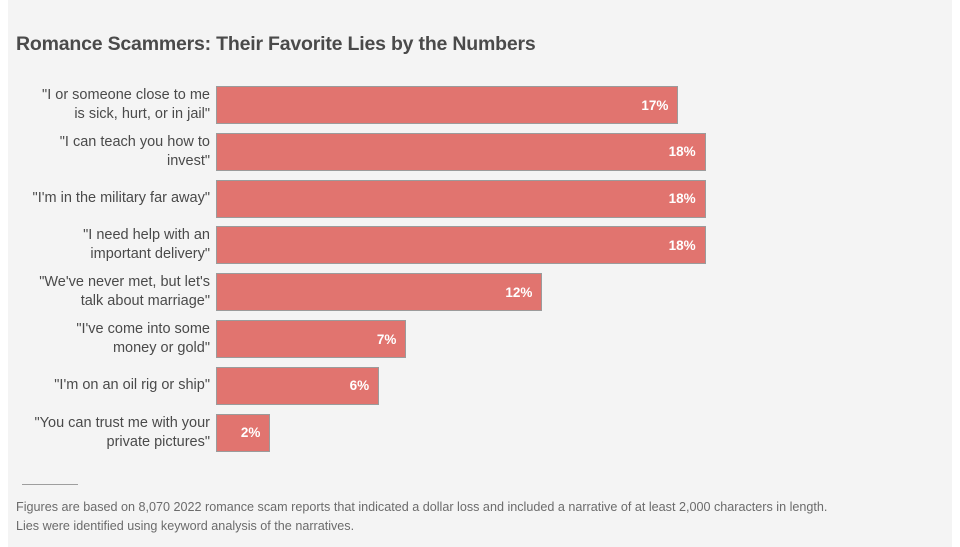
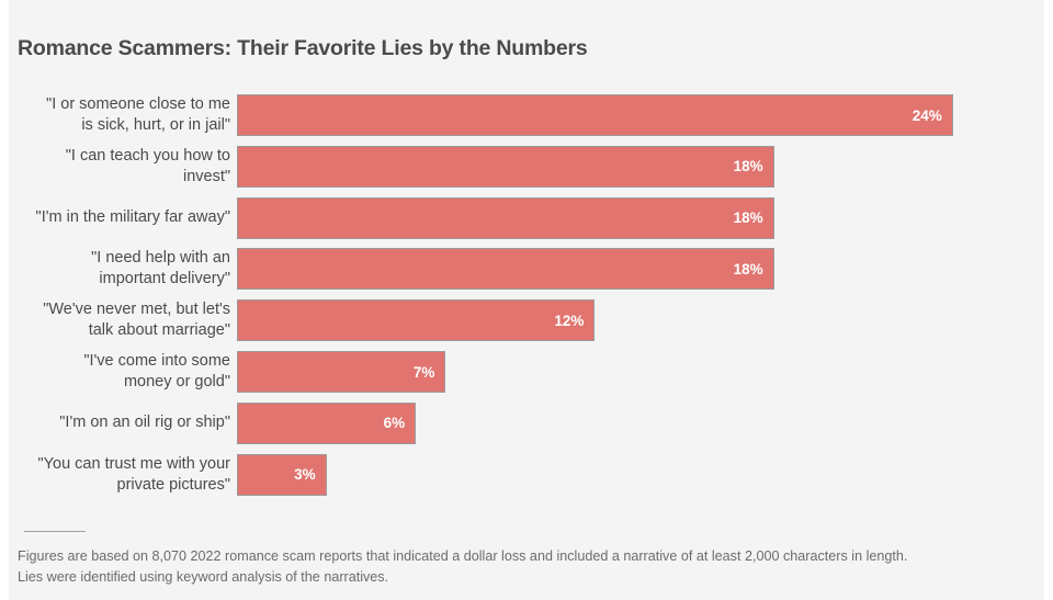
"I or someone close to me is sick, hurt, or in jail": 17% -> 24%
"You can trust me with your private pictures": 2% -> 3%
